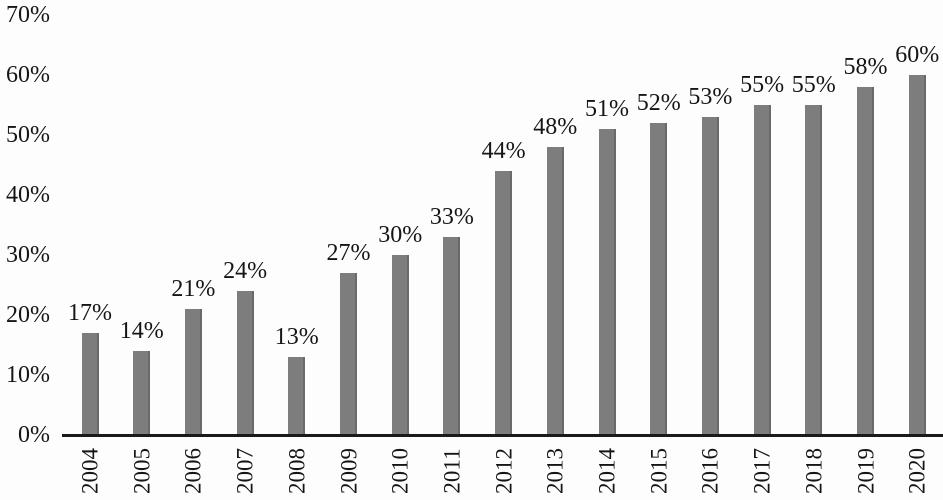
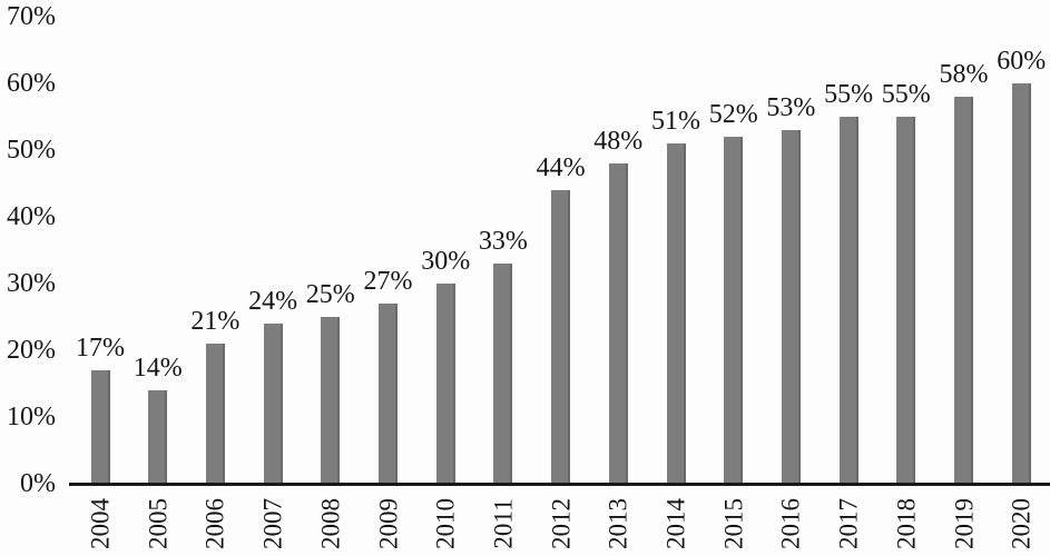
2008: 13% -> 25%
